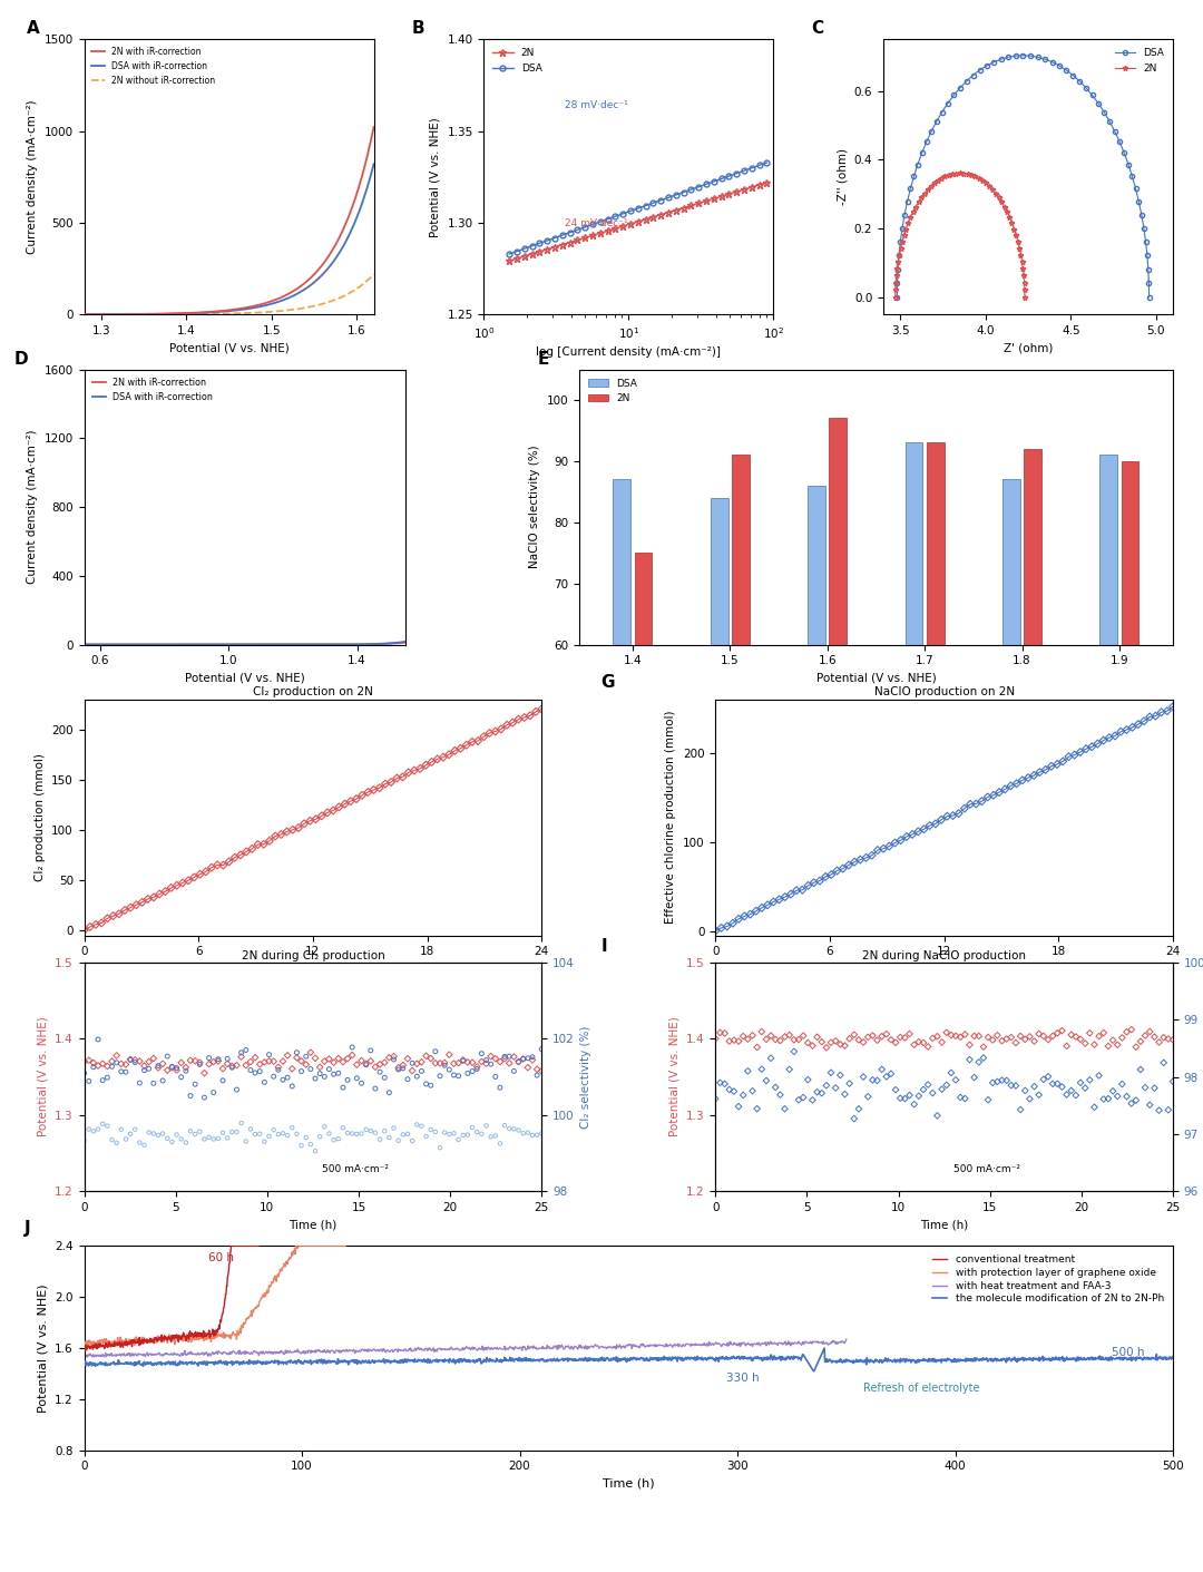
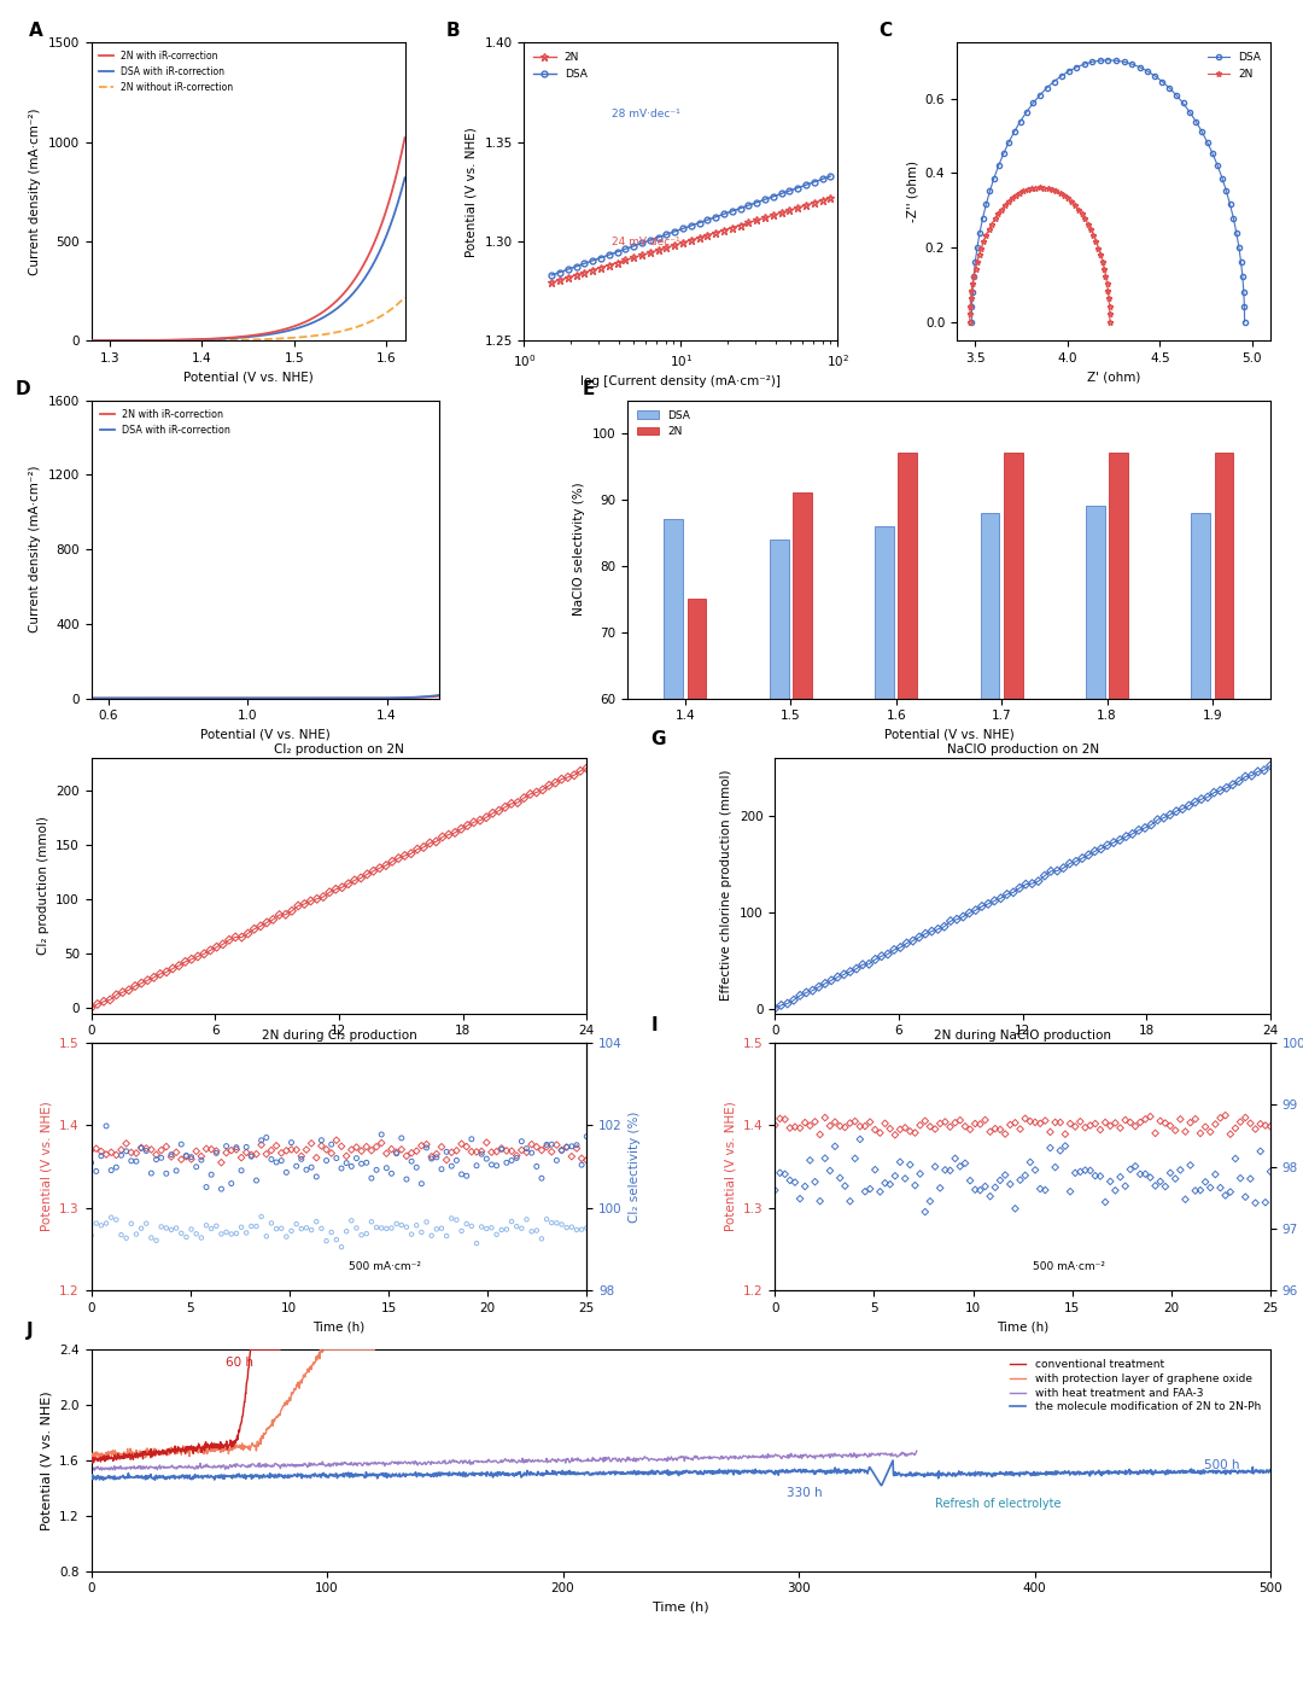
DSA/1.7: 93 -> 88
2N/1.7: 93 -> 97
DSA/1.8: 87 -> 89
2N/1.8: 92 -> 97
DSA/1.9: 91 -> 88
2N/1.9: 90 -> 97
